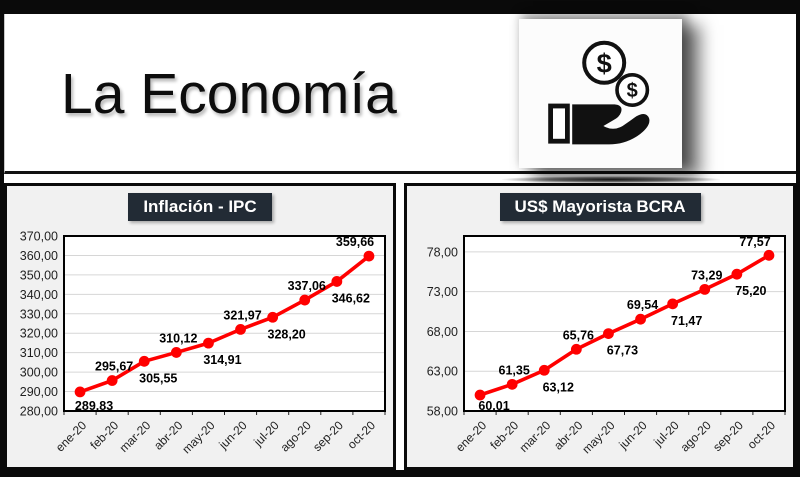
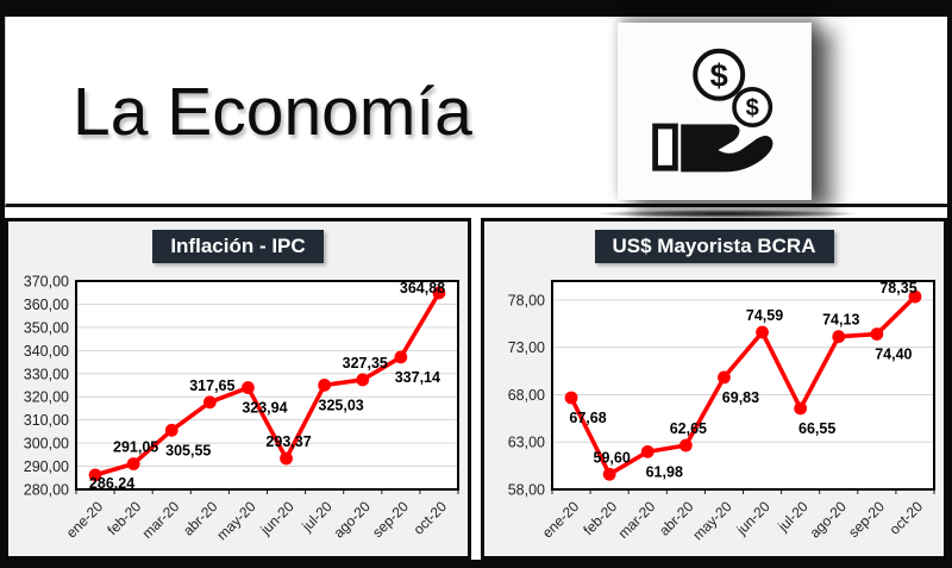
Inflación - IPC/ene-20: 289,83 -> 286,24
Inflación - IPC/feb-20: 295,67 -> 291,05
Inflación - IPC/abr-20: 310,12 -> 317,65
Inflación - IPC/may-20: 314,91 -> 323,94
Inflación - IPC/jun-20: 321,97 -> 293,37
Inflación - IPC/jul-20: 328,20 -> 325,03
Inflación - IPC/ago-20: 337,06 -> 327,35
Inflación - IPC/sep-20: 346,62 -> 337,14
Inflación - IPC/oct-20: 359,66 -> 364,88
US$ Mayorista BCRA/ene-20: 60,01 -> 67,68
US$ Mayorista BCRA/feb-20: 61,35 -> 59,60
US$ Mayorista BCRA/mar-20: 63,12 -> 61,98
US$ Mayorista BCRA/abr-20: 65,76 -> 62,65
US$ Mayorista BCRA/may-20: 67,73 -> 69,83
US$ Mayorista BCRA/jun-20: 69,54 -> 74,59
US$ Mayorista BCRA/jul-20: 71,47 -> 66,55
US$ Mayorista BCRA/ago-20: 73,29 -> 74,13
US$ Mayorista BCRA/sep-20: 75,20 -> 74,40
US$ Mayorista BCRA/oct-20: 77,57 -> 78,35
